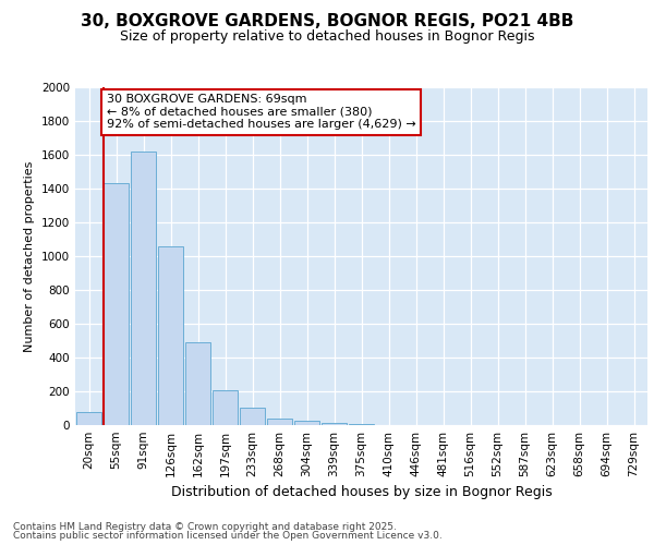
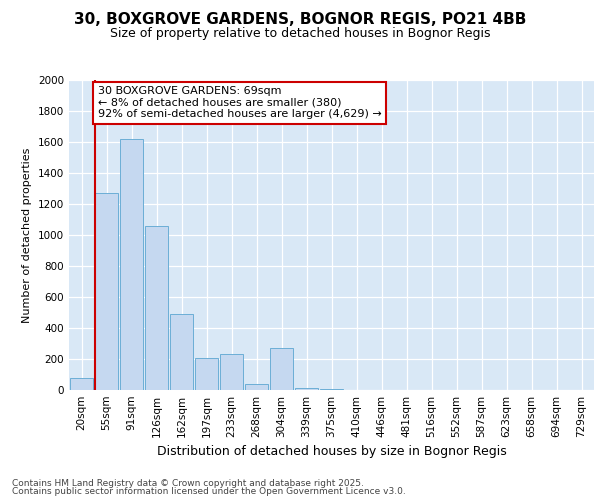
55sqm: 1430 -> 1270
233sqm: 100 -> 230
304sqm: 20 -> 270
